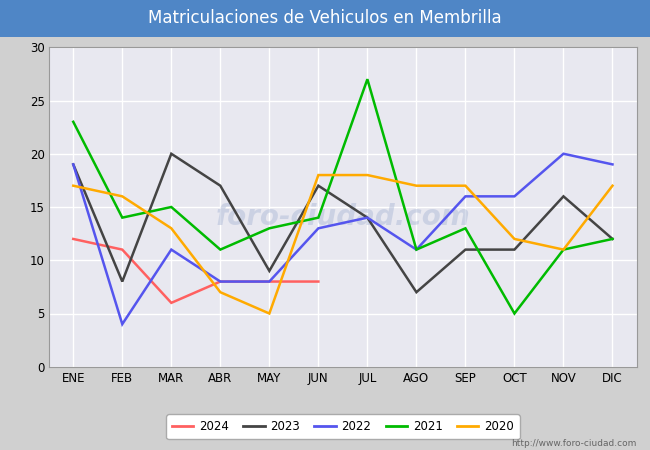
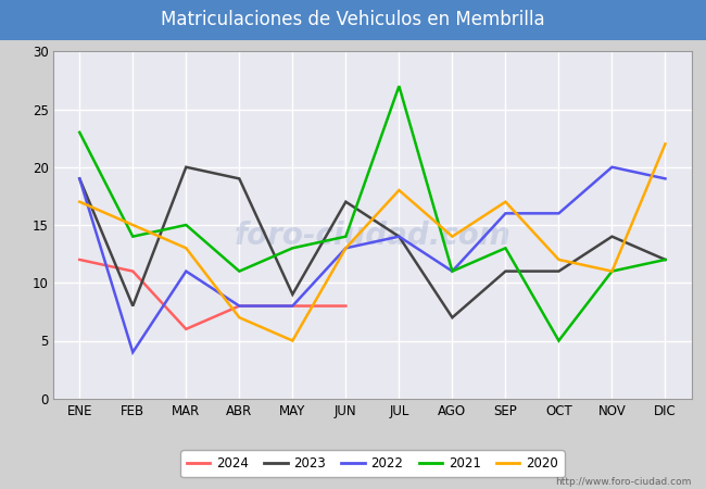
2020/FEB: 16 -> 15
2023/ABR: 17 -> 19
2020/JUN: 18 -> 13
2020/AGO: 17 -> 14
2023/NOV: 16 -> 14
2020/DIC: 17 -> 22
